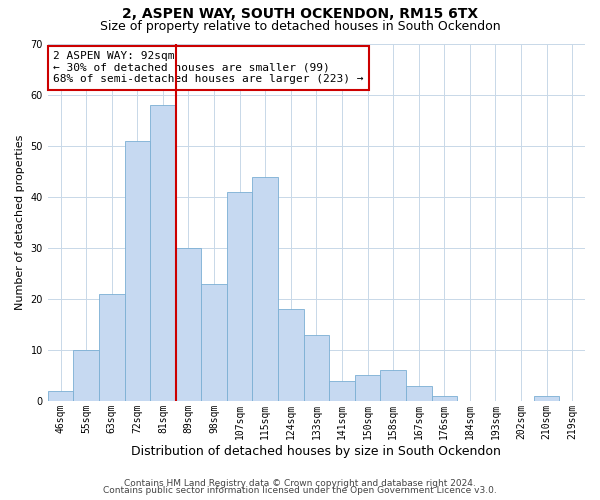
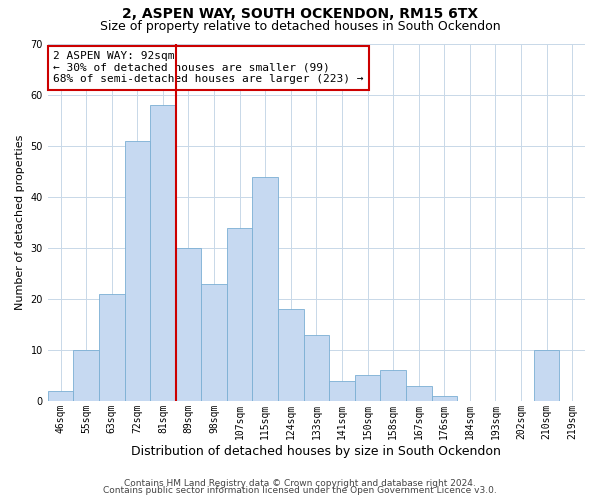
107sqm: 41 -> 34
210sqm: 1 -> 10
